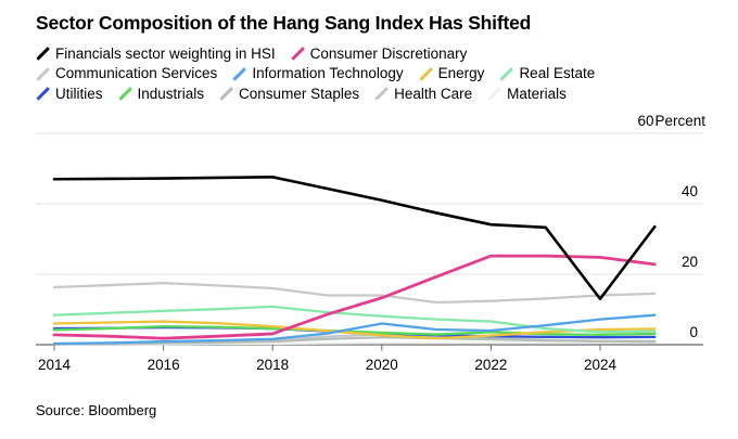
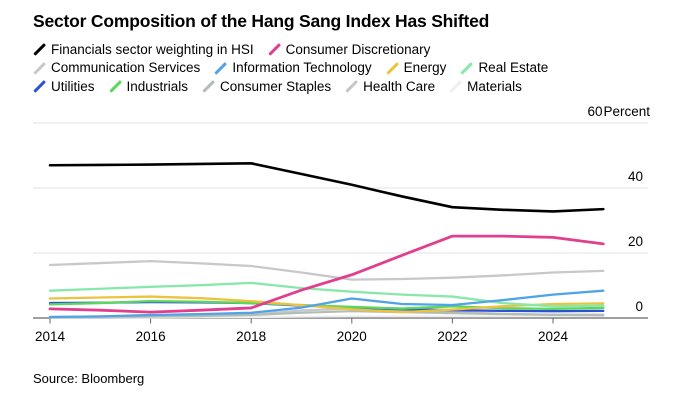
Communication Services/2020: 14 -> 12
Financials sector weighting in HSI/2024: 13 -> 33
